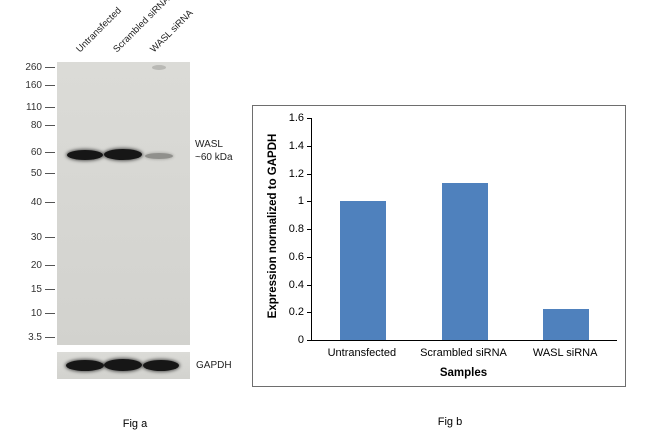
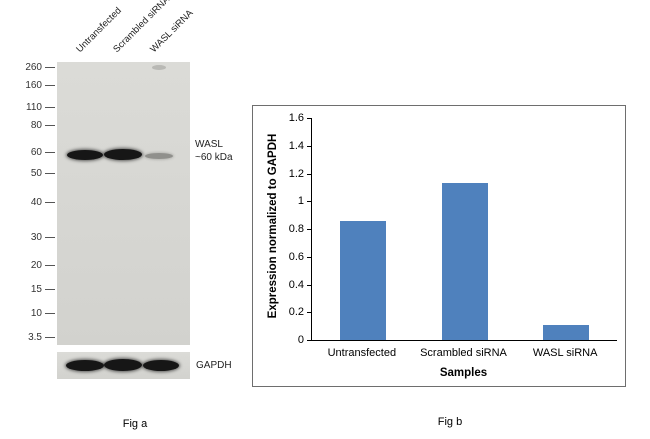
Untransfected: 1.00 -> 0.86
WASL siRNA: 0.22 -> 0.11
